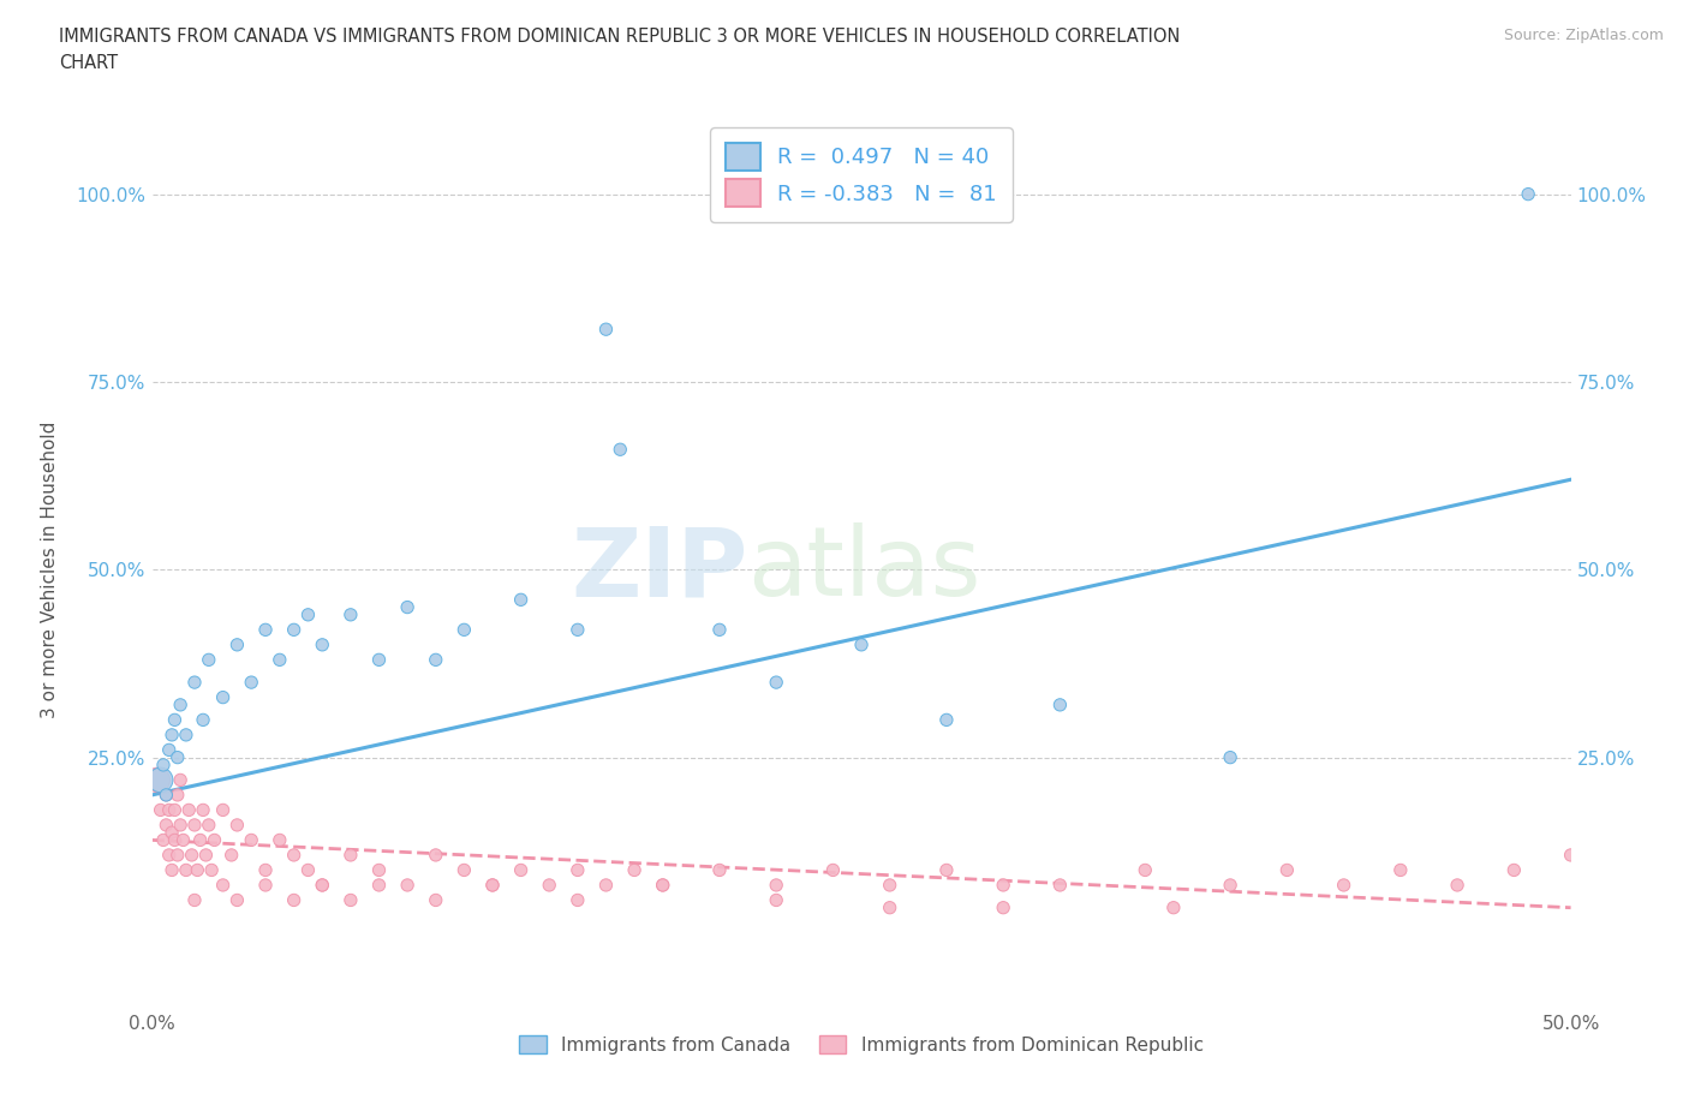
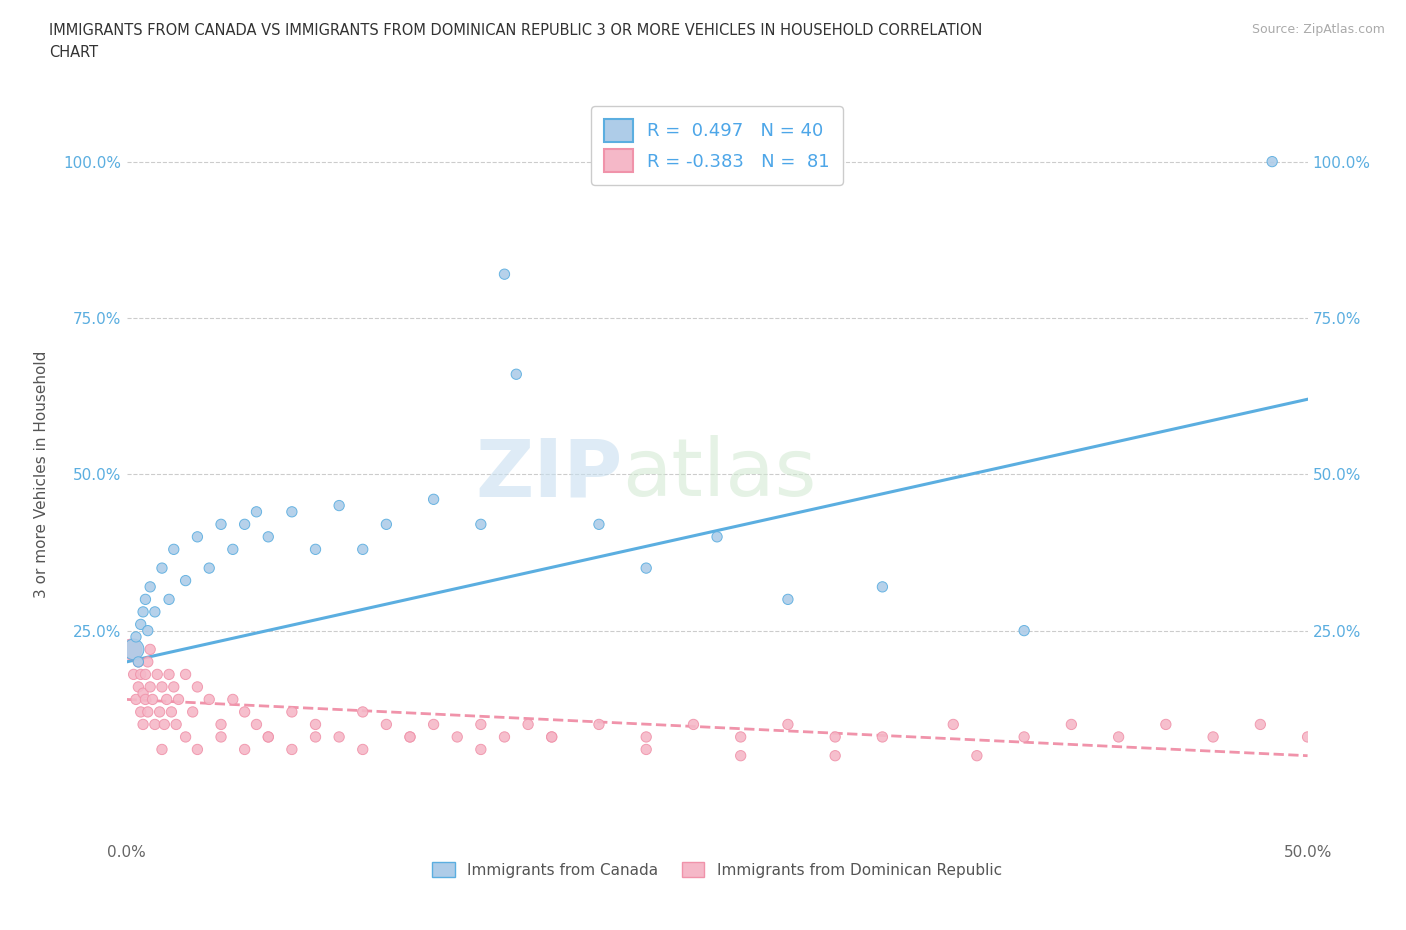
Immigrants from Dominican Republic/50.0%: 12% -> 8%
